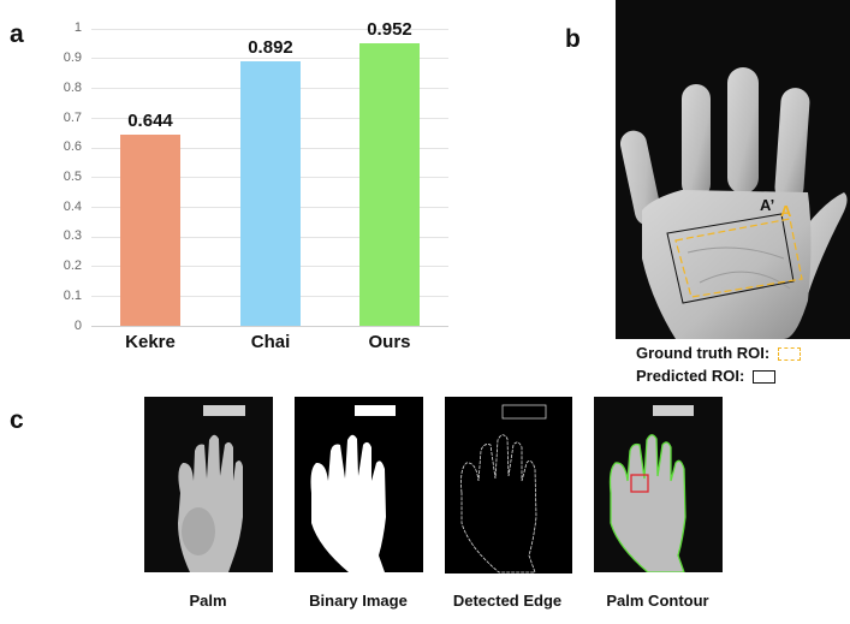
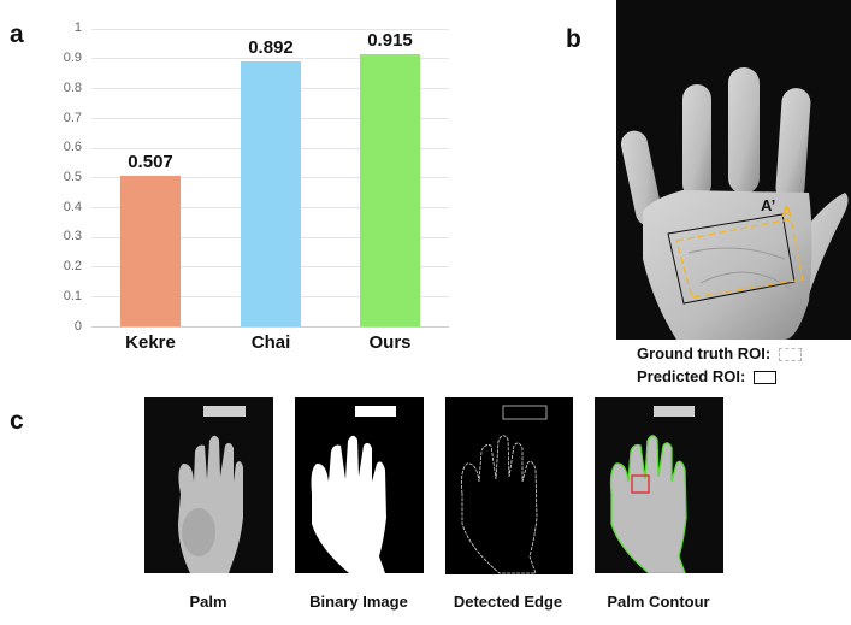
Kekre: 0.644 -> 0.507
Ours: 0.952 -> 0.915
